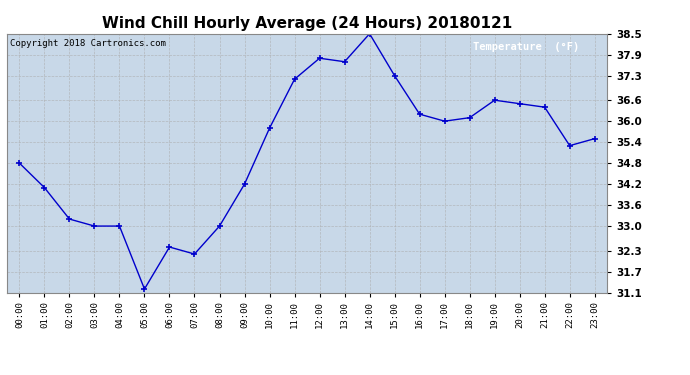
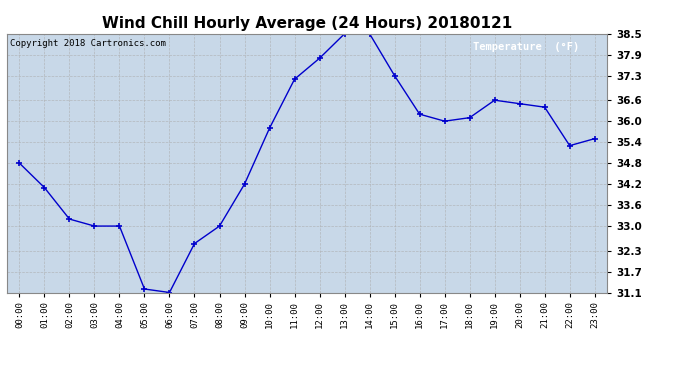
06:00: 32.4 -> 31.1
07:00: 32.2 -> 32.5
13:00: 37.7 -> 38.5
